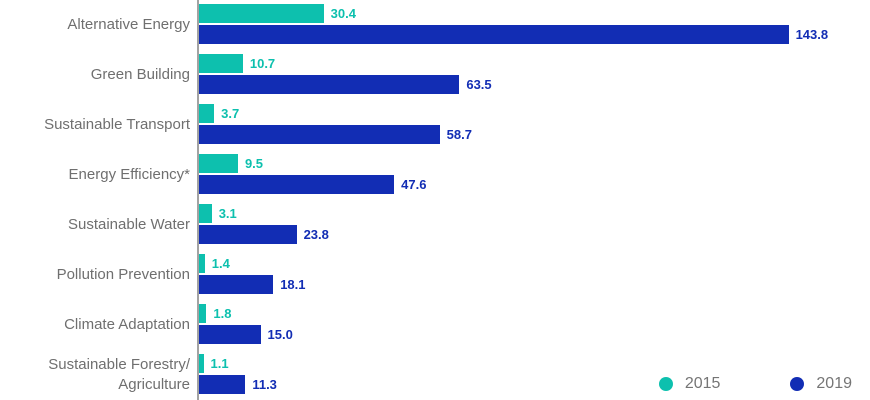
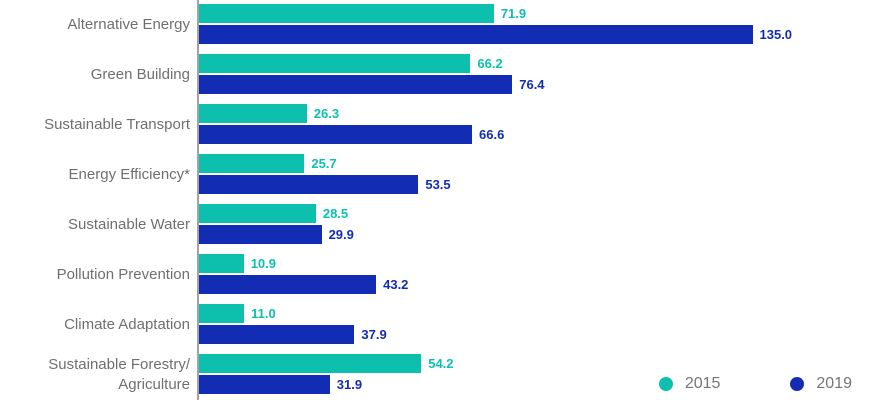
2015/Alternative Energy: 30.4 -> 71.9
2019/Alternative Energy: 143.8 -> 135.0
2015/Green Building: 10.7 -> 66.2
2019/Green Building: 63.5 -> 76.4
2015/Sustainable Transport: 3.7 -> 26.3
2019/Sustainable Transport: 58.7 -> 66.6
2015/Energy Efficiency*: 9.5 -> 25.7
2019/Energy Efficiency*: 47.6 -> 53.5
2015/Sustainable Water: 3.1 -> 28.5
2019/Sustainable Water: 23.8 -> 29.9
2015/Pollution Prevention: 1.4 -> 10.9
2019/Pollution Prevention: 18.1 -> 43.2
2015/Climate Adaptation: 1.8 -> 11.0
2019/Climate Adaptation: 15.0 -> 37.9
2015/Sustainable Forestry/ Agriculture: 1.1 -> 54.2
2019/Sustainable Forestry/ Agriculture: 11.3 -> 31.9
